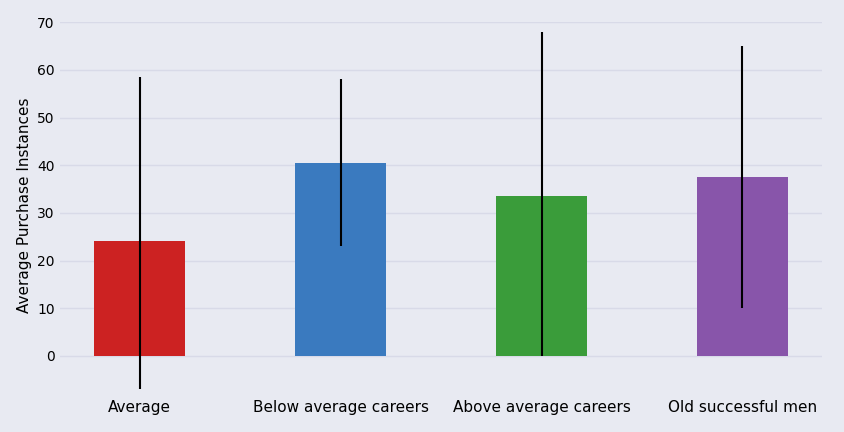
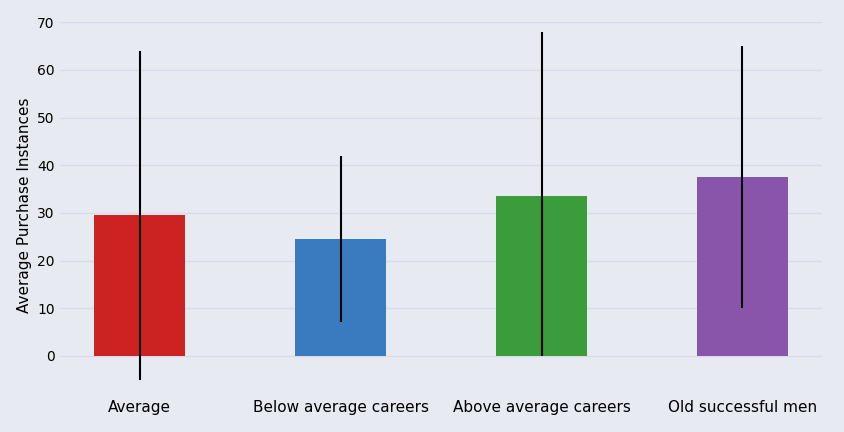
Average: 24.0 -> 29.5
Below average careers: 40.5 -> 24.5
